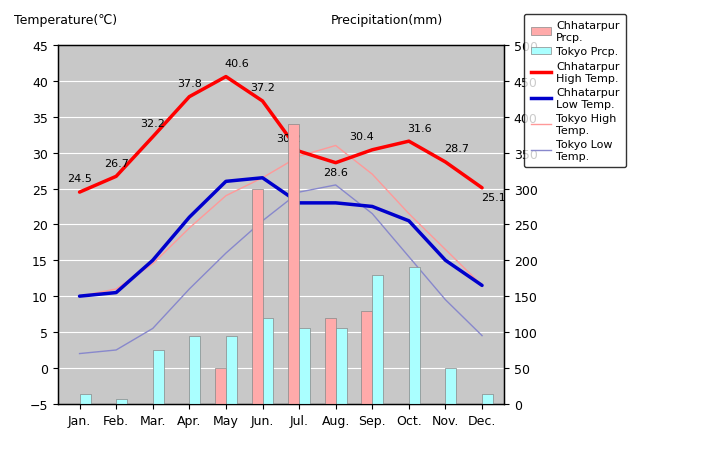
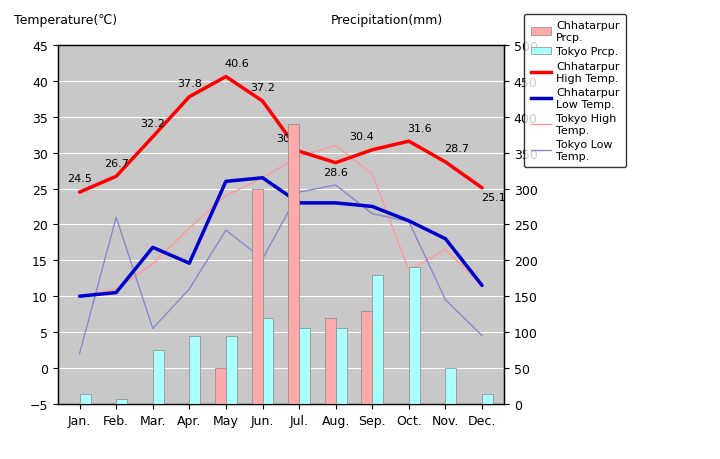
Tokyo Low Temp./Feb.: 2.5 -> 21.0
Chhatarpur Low Temp./Mar.: 15.0 -> 16.8
Chhatarpur Low Temp./Apr.: 21.0 -> 14.6
Tokyo Low Temp./May: 16.0 -> 19.2
Tokyo Low Temp./Jun.: 20.5 -> 15.2
Tokyo High Temp./Oct.: 21.5 -> 13.6
Tokyo Low Temp./Oct.: 15.5 -> 20.4
Chhatarpur Low Temp./Nov.: 15.0 -> 18.0
